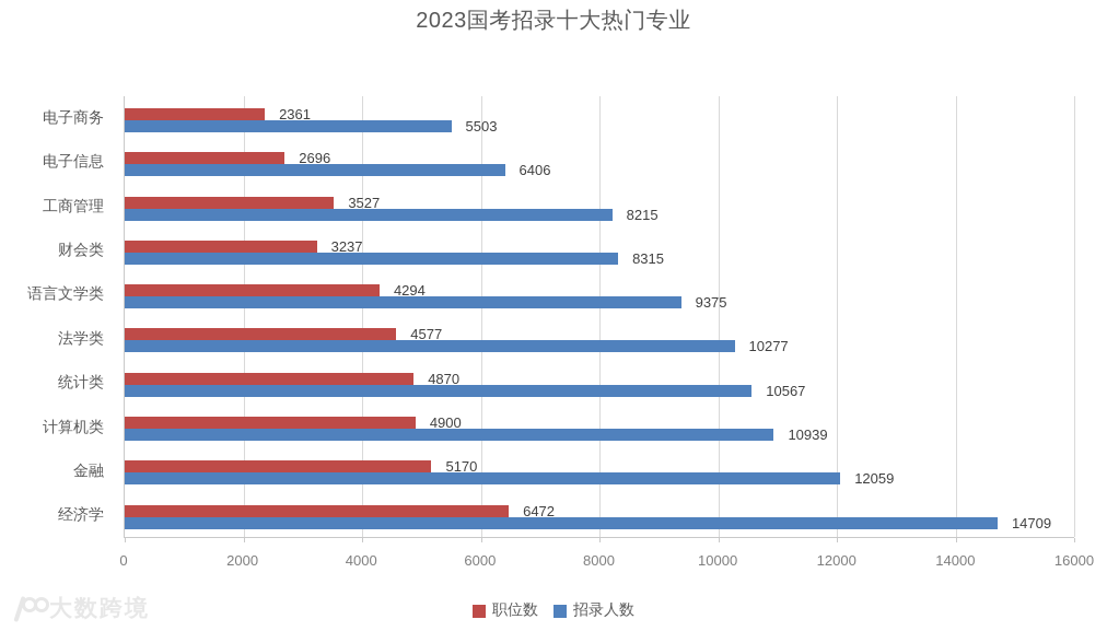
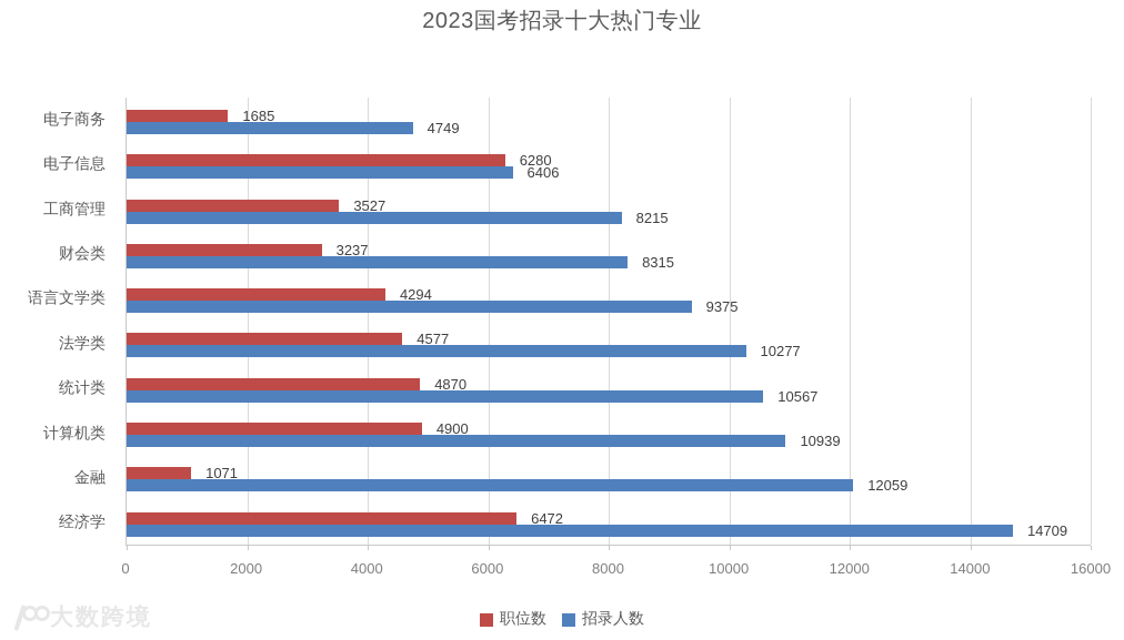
职位数/电子商务: 2361 -> 1685
招录人数/电子商务: 5503 -> 4749
职位数/电子信息: 2696 -> 6280
职位数/金融: 5170 -> 1071
